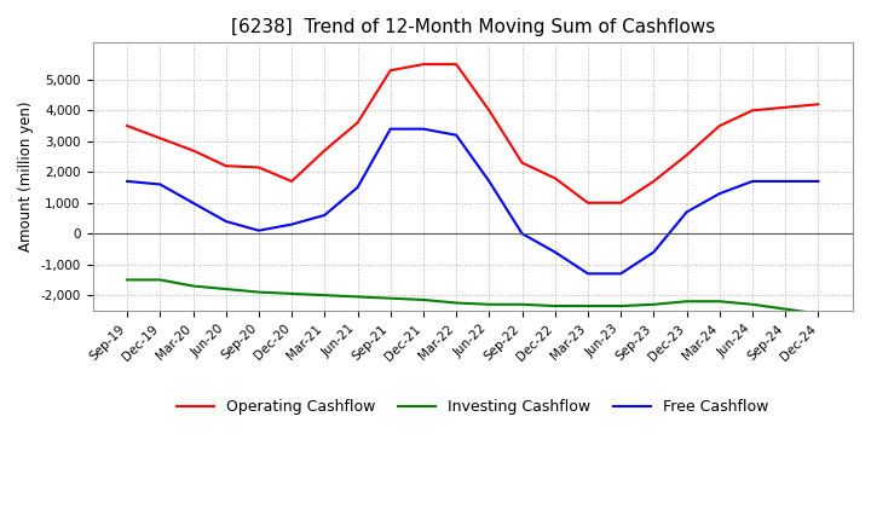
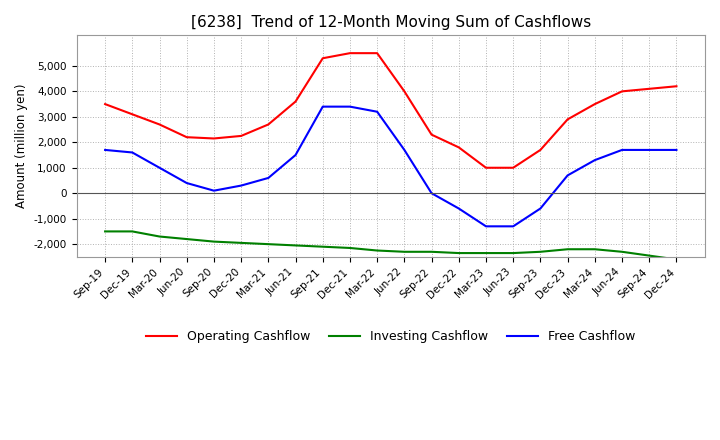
Operating Cashflow/Dec-20: 1,700 -> 2,250
Operating Cashflow/Dec-23: 2,550 -> 2,900
